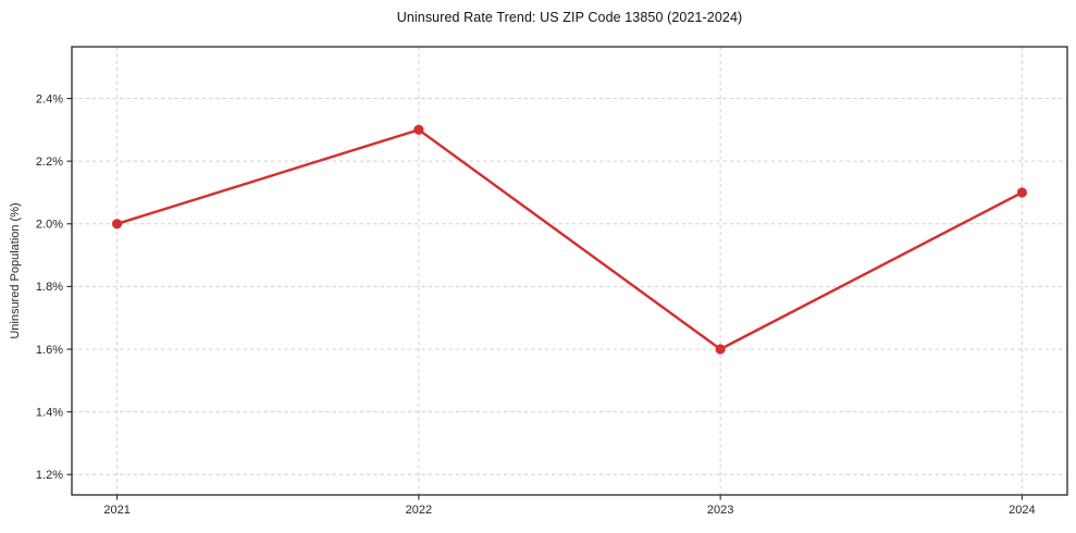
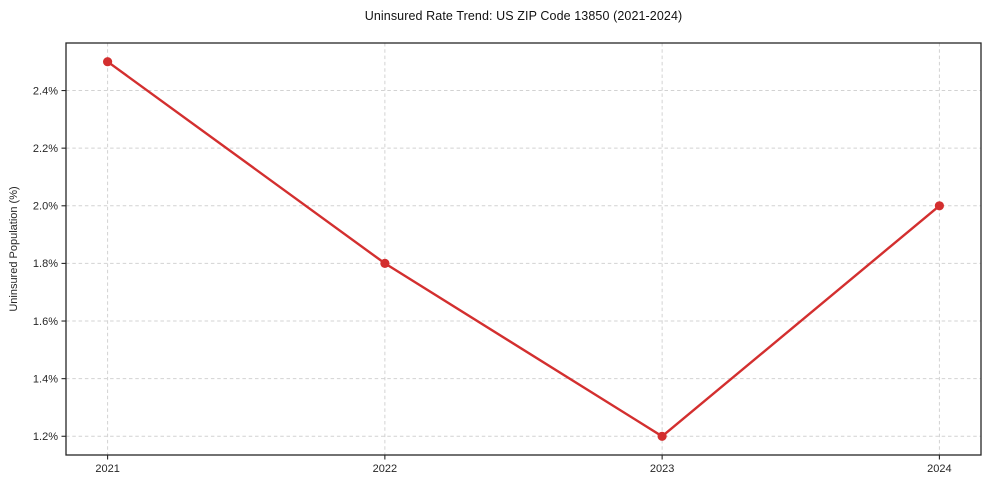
2021: 2.0% -> 2.5%
2022: 2.3% -> 1.8%
2023: 1.6% -> 1.2%
2024: 2.1% -> 2.0%
